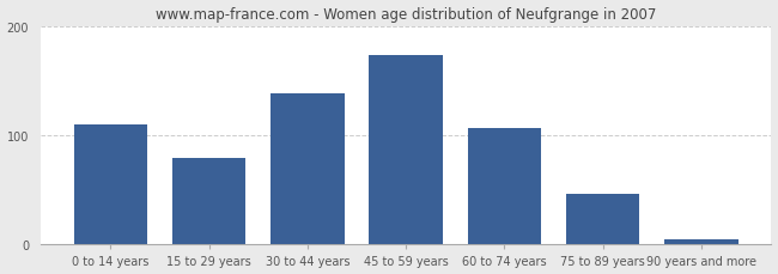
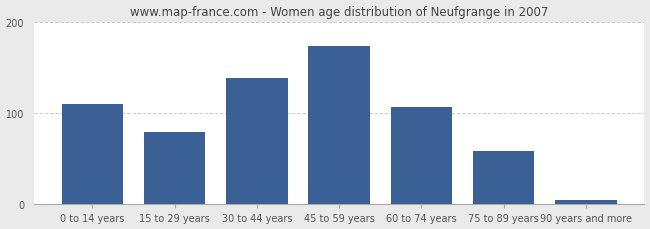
75 to 89 years: 46 -> 58
